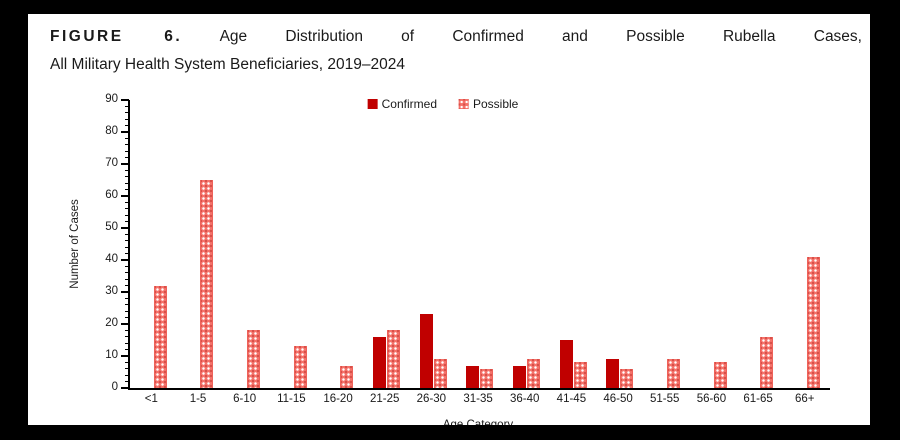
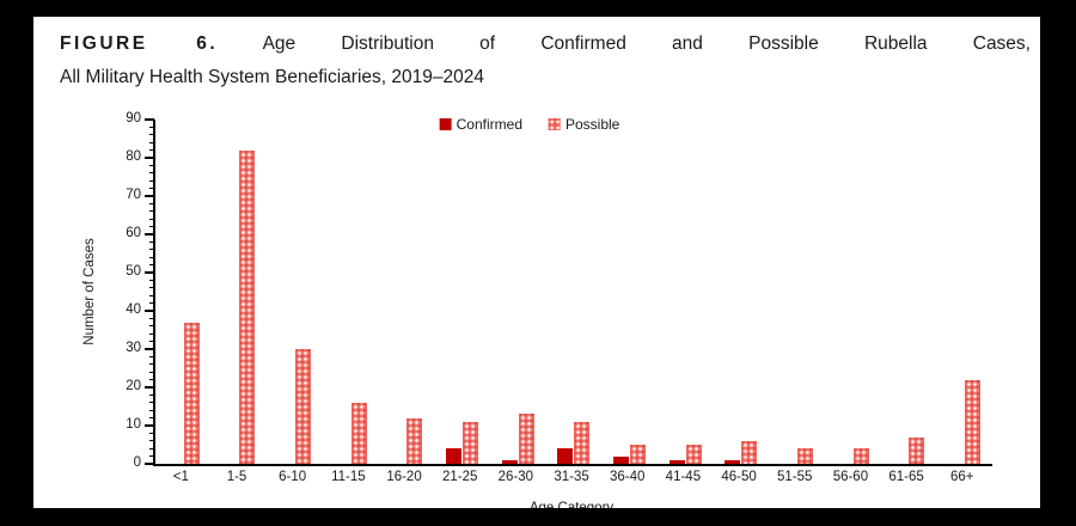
Possible/<1: 32 -> 37
Possible/1-5: 65 -> 82
Possible/6-10: 18 -> 30
Possible/11-15: 13 -> 16
Possible/16-20: 7 -> 12
Confirmed/21-25: 16 -> 4
Possible/21-25: 18 -> 11
Confirmed/26-30: 23 -> 1
Possible/26-30: 9 -> 13
Confirmed/31-35: 7 -> 4
Possible/31-35: 6 -> 11
Confirmed/36-40: 7 -> 2
Possible/36-40: 9 -> 5
Confirmed/41-45: 15 -> 1
Possible/41-45: 8 -> 5
Confirmed/46-50: 9 -> 1
Possible/51-55: 9 -> 4
Possible/56-60: 8 -> 4
Possible/61-65: 16 -> 7
Possible/66+: 41 -> 22
